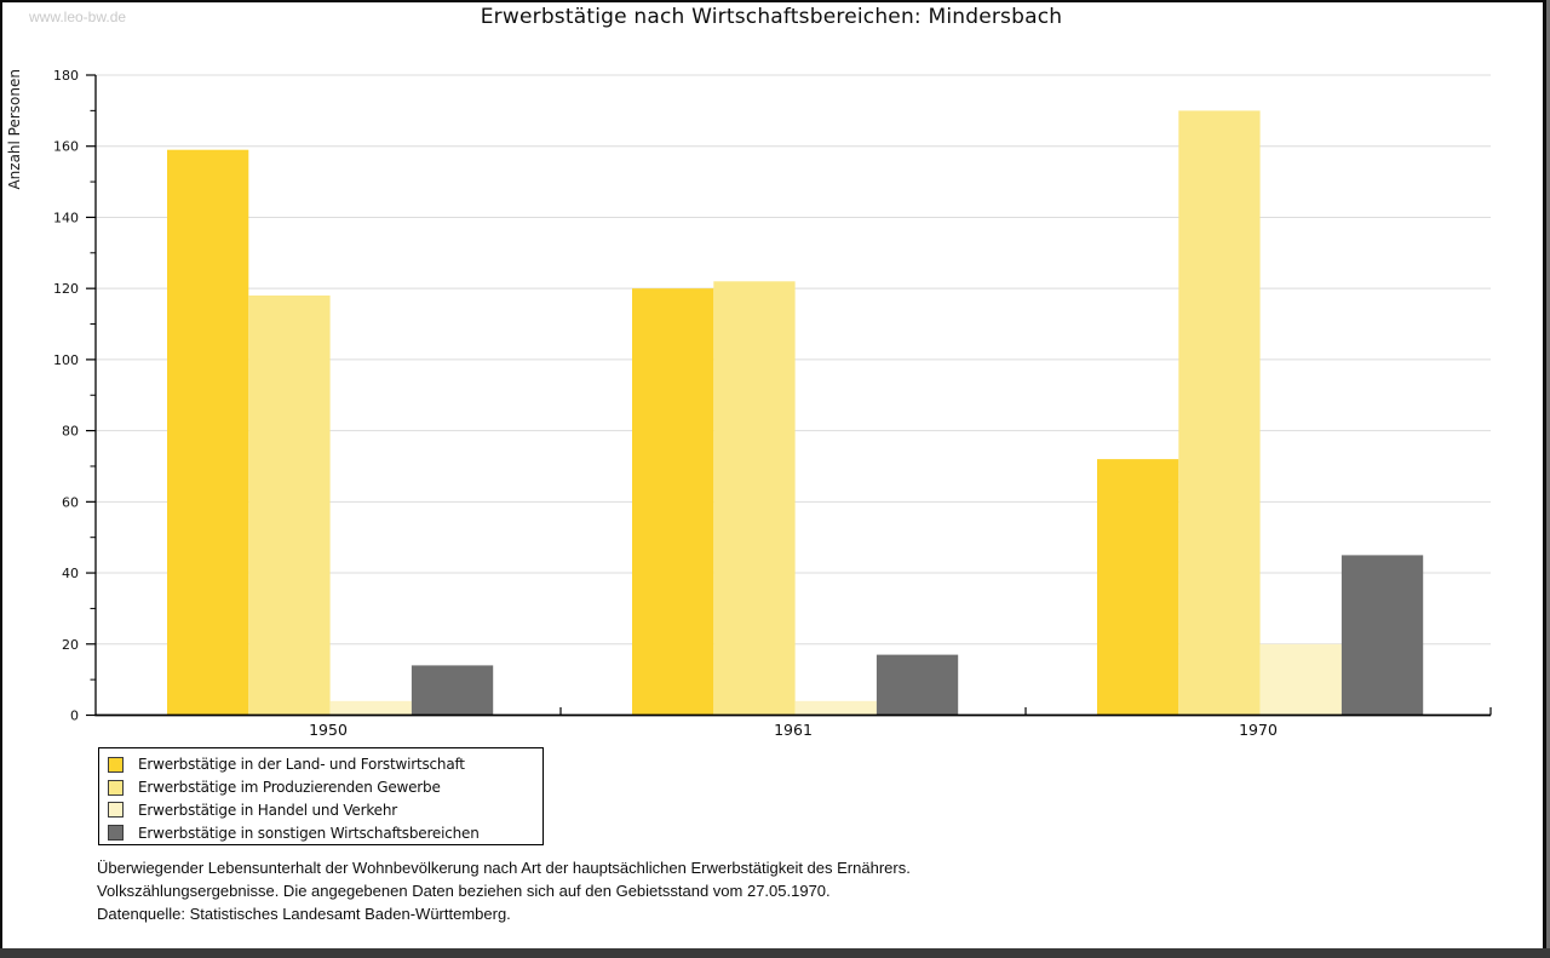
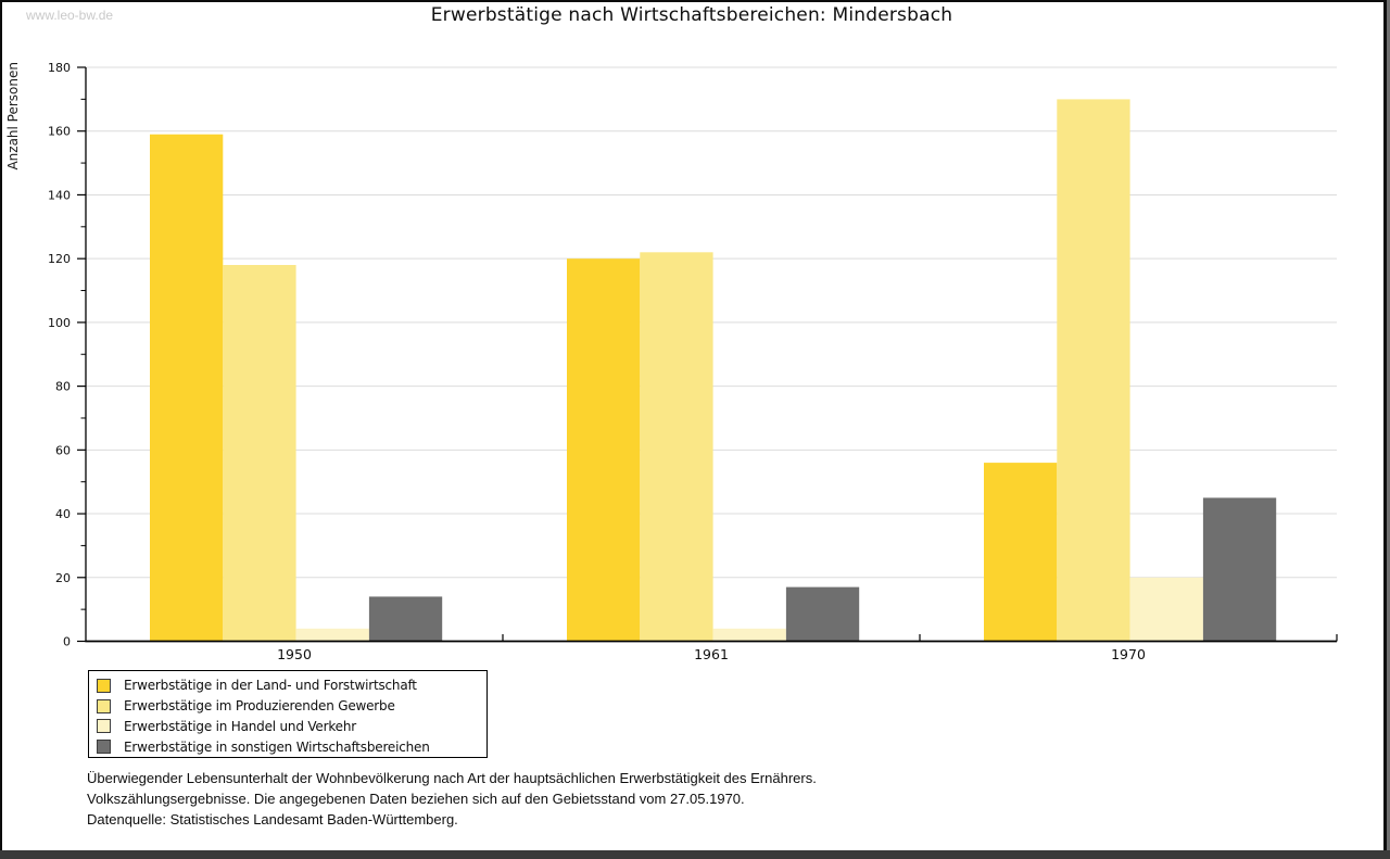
Erwerbstätige in der Land- und Forstwirtschaft/1970: 72 -> 56
